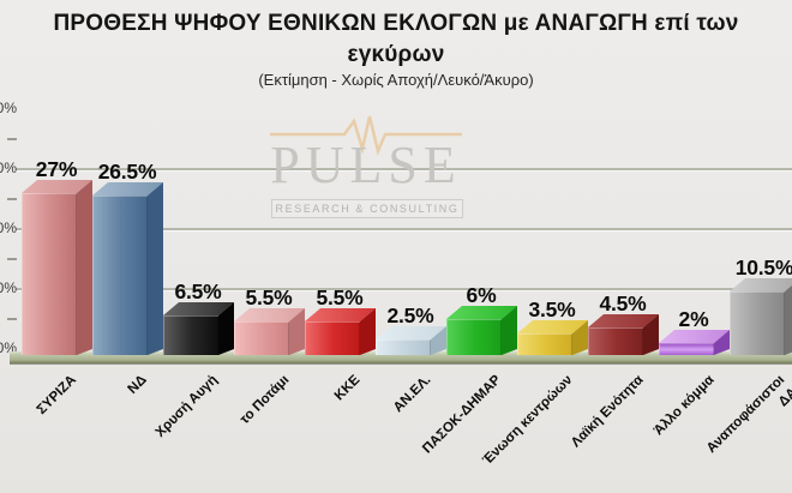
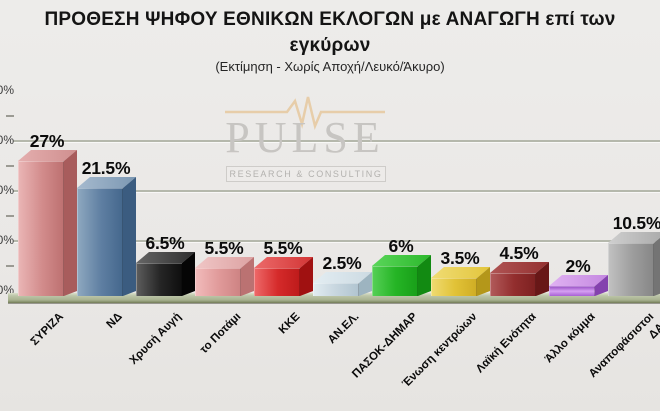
ΝΔ: 26.5% -> 21.5%
